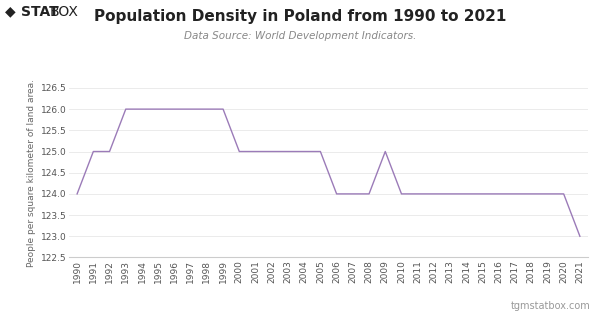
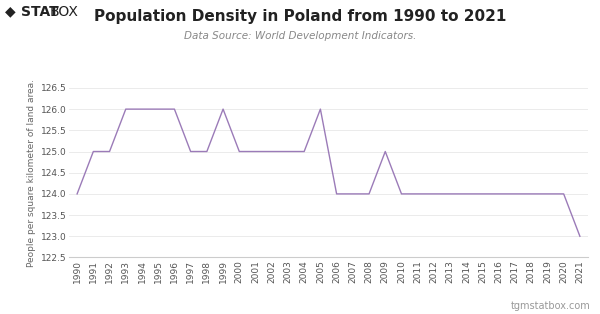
1997: 126 -> 125
1998: 126 -> 125
2005: 125 -> 126
